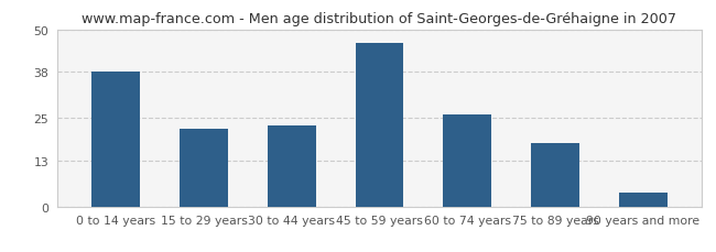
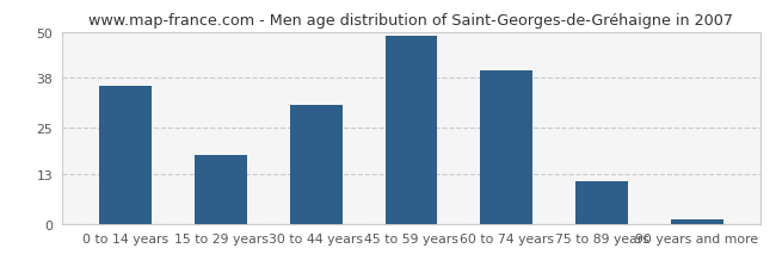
0 to 14 years: 38 -> 36
15 to 29 years: 22 -> 18
30 to 44 years: 23 -> 31
45 to 59 years: 46 -> 49
60 to 74 years: 26 -> 40
75 to 89 years: 18 -> 11
90 years and more: 4 -> 1
